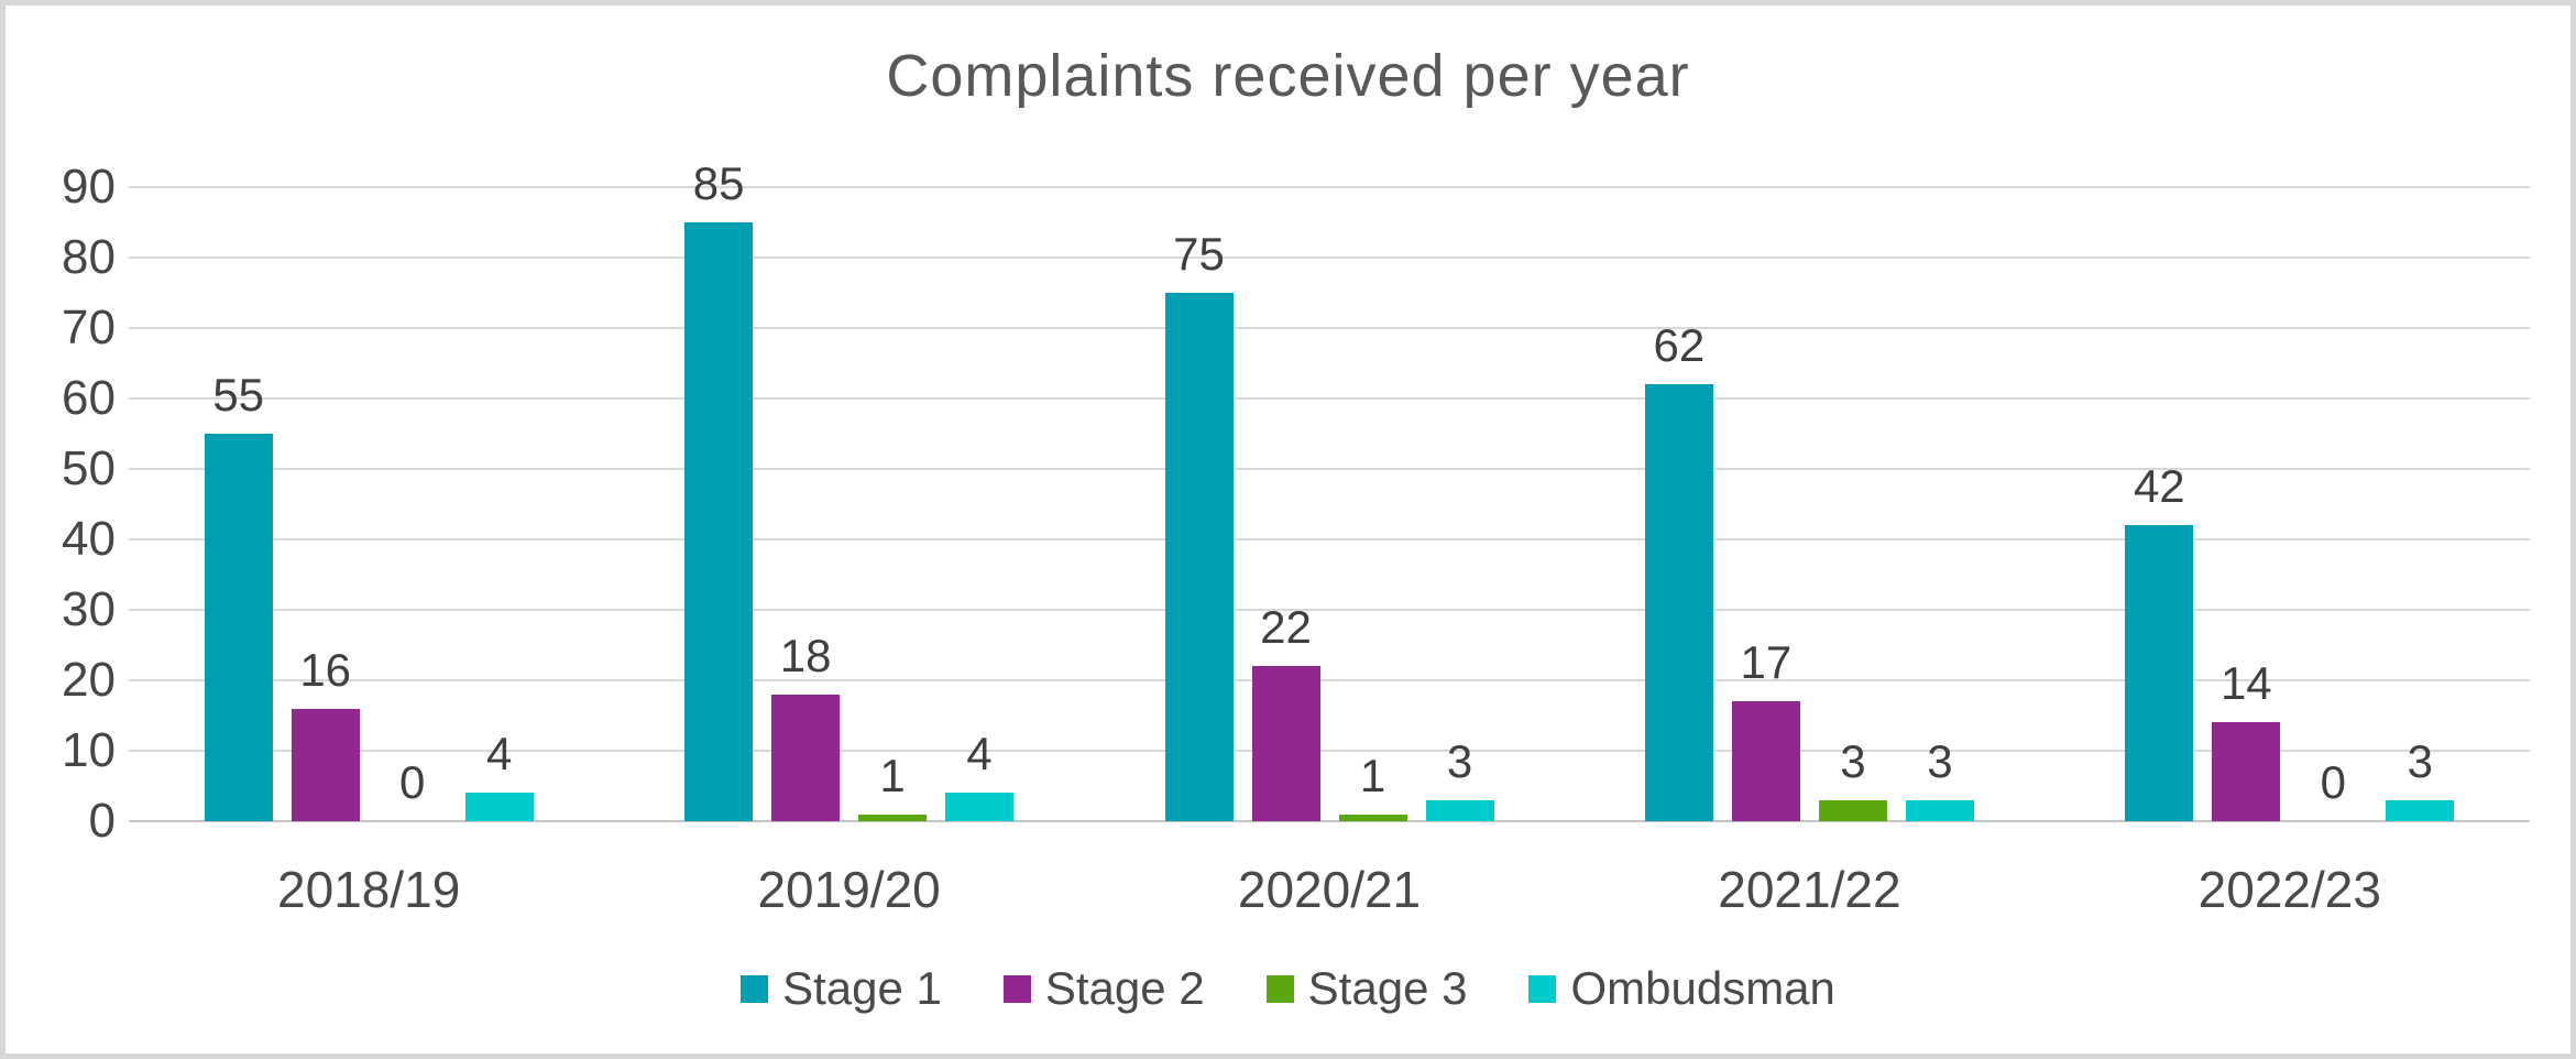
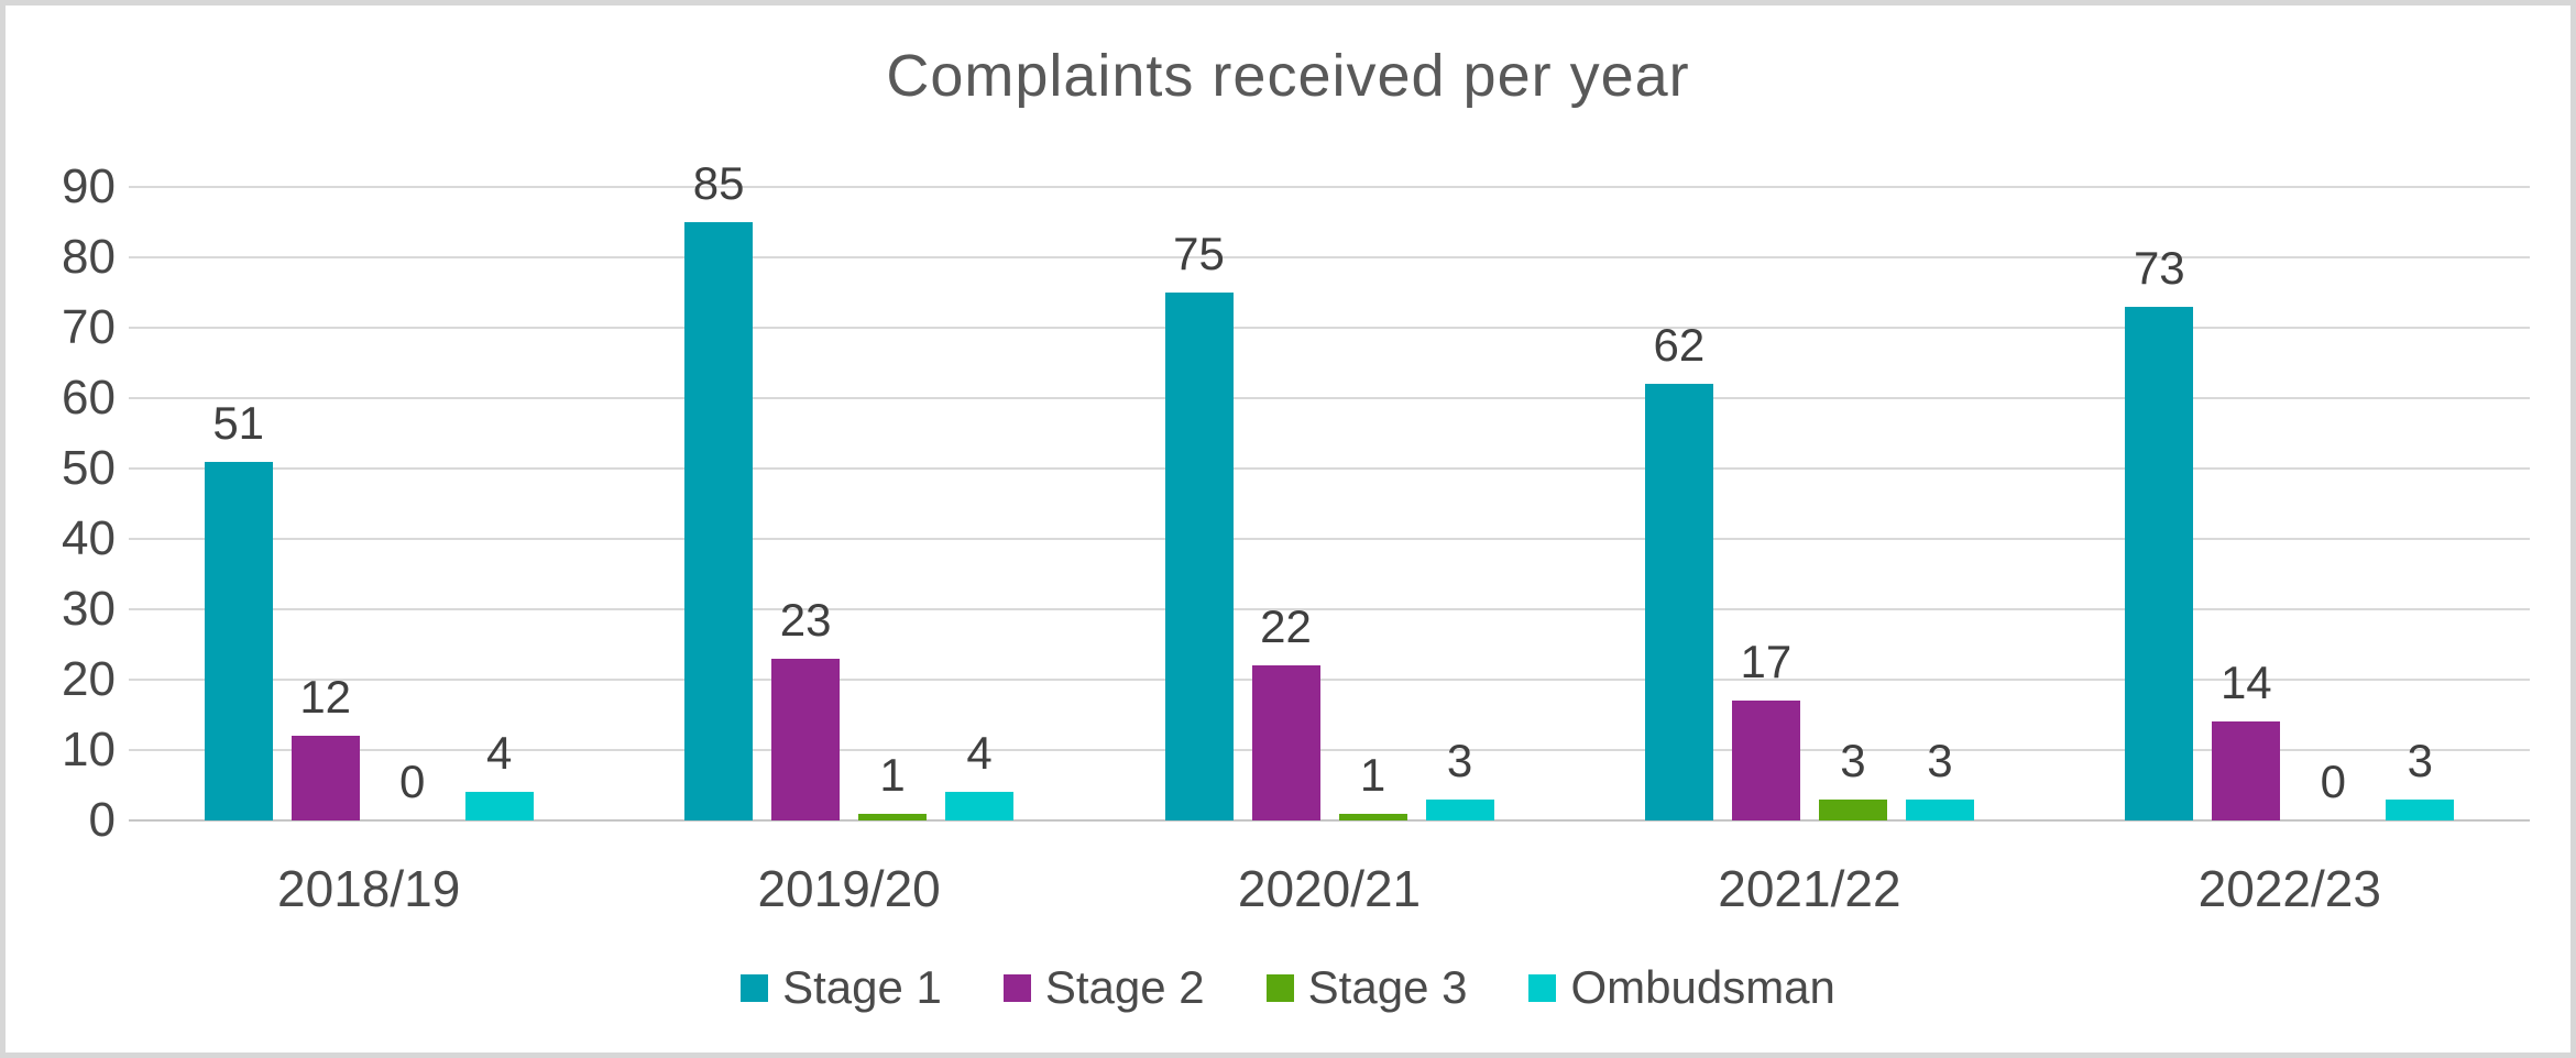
Stage 1/2018/19: 55 -> 51
Stage 2/2018/19: 16 -> 12
Stage 2/2019/20: 18 -> 23
Stage 1/2022/23: 42 -> 73
